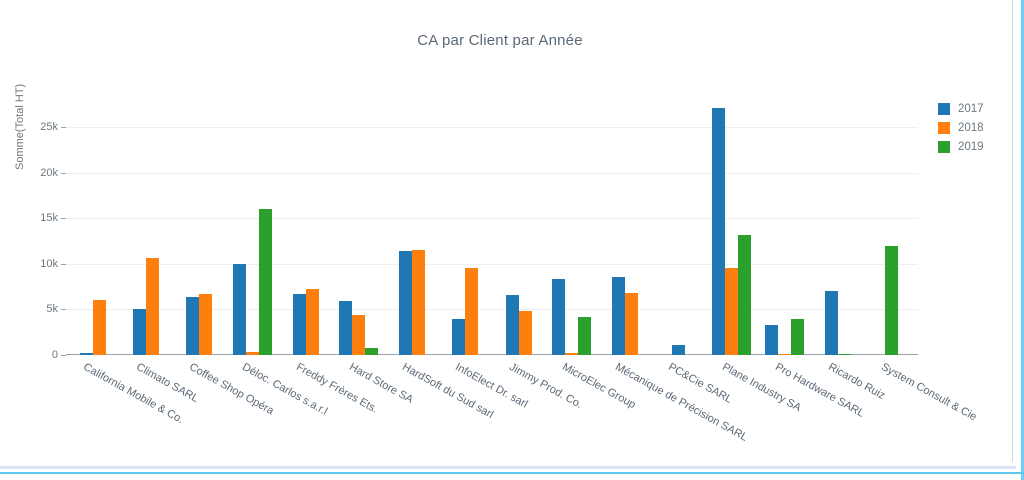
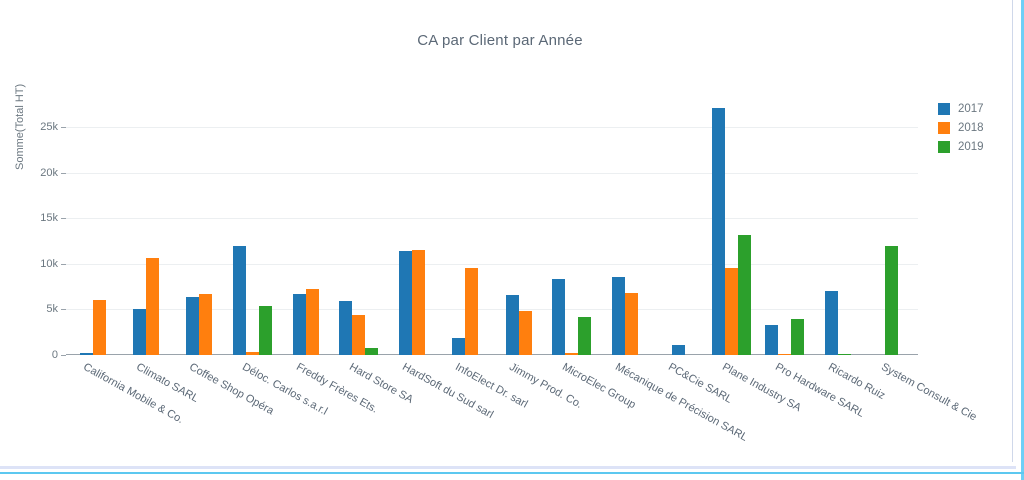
2017/Déloc. Carlos s.a.r.l: 10k -> 12k
2019/Déloc. Carlos s.a.r.l: 16k -> 5k
2017/InfoElect Dr. sarl: 4k -> 2k
